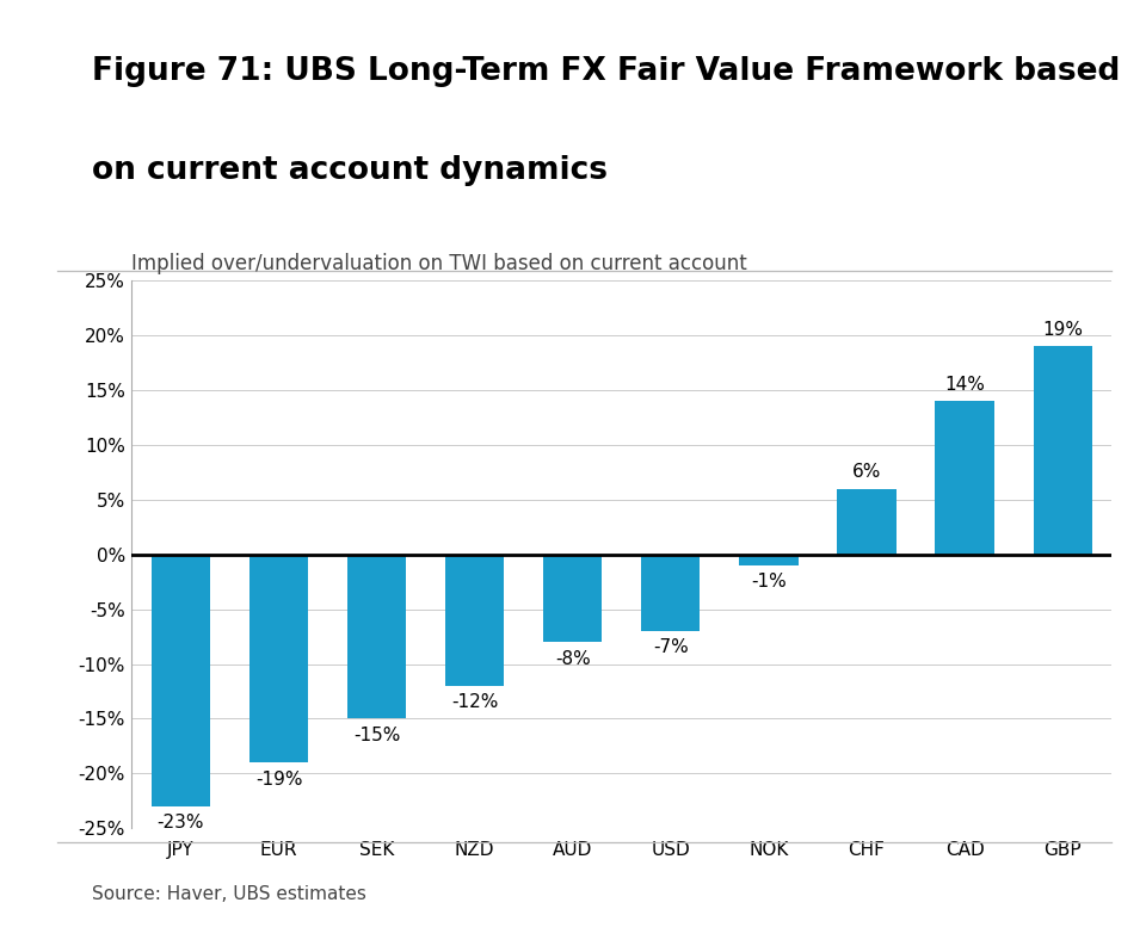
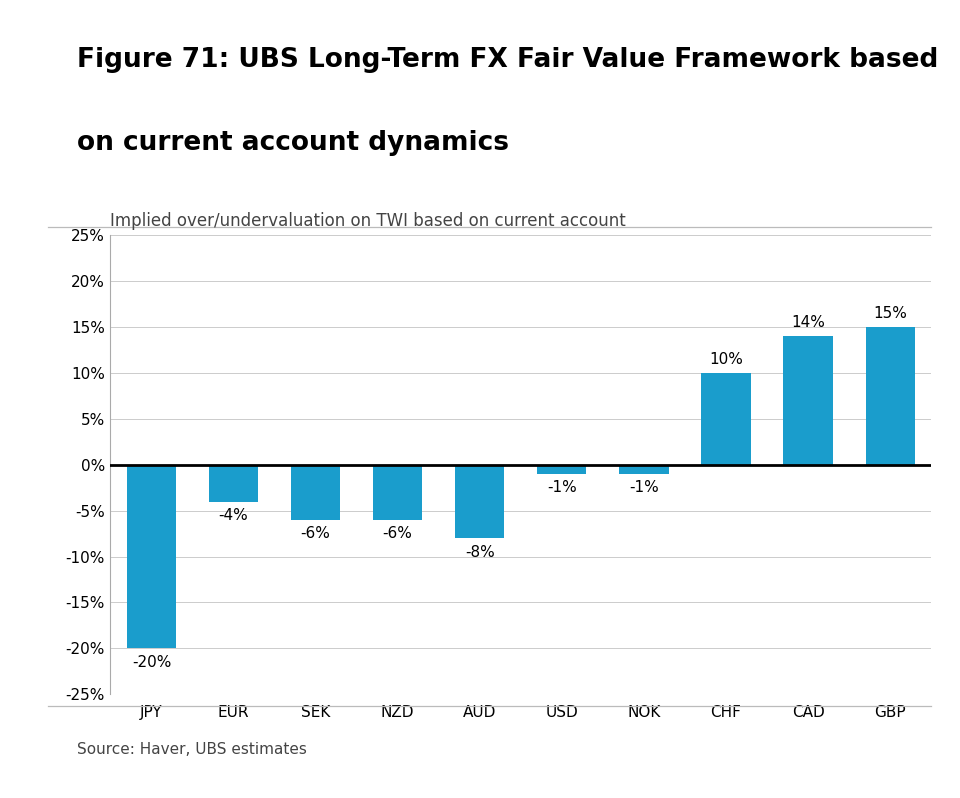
JPY: -23% -> -20%
EUR: -19% -> -4%
SEK: -15% -> -6%
NZD: -12% -> -6%
USD: -7% -> -1%
CHF: 6% -> 10%
GBP: 19% -> 15%
